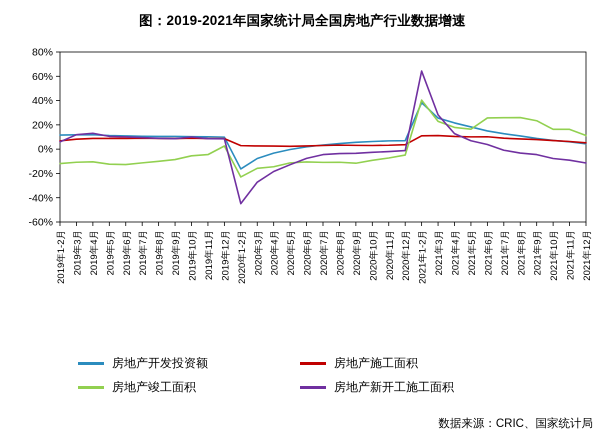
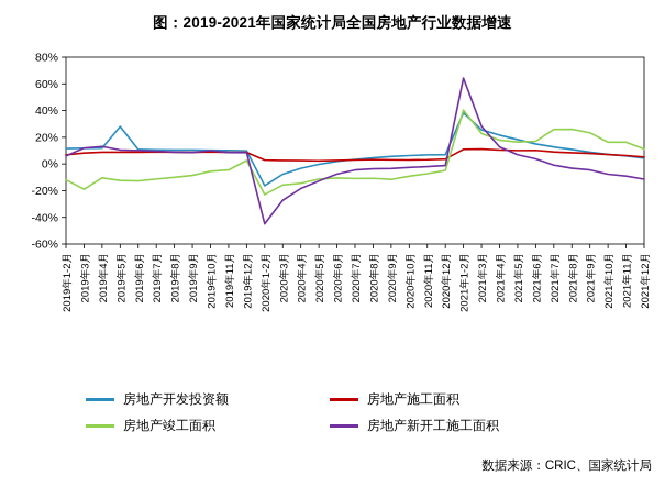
房地产竣工面积/2019年3月: -11% -> -19%
房地产开发投资额/2019年5月: 11% -> 28%
房地产竣工面积/2021年6月: 26% -> 17%
